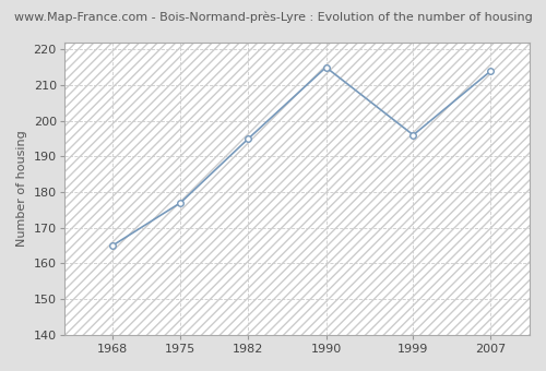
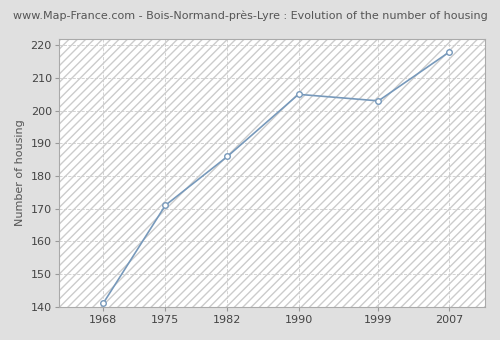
1968: 165 -> 141
1975: 177 -> 171
1982: 195 -> 186
1990: 215 -> 205
1999: 196 -> 203
2007: 214 -> 218
